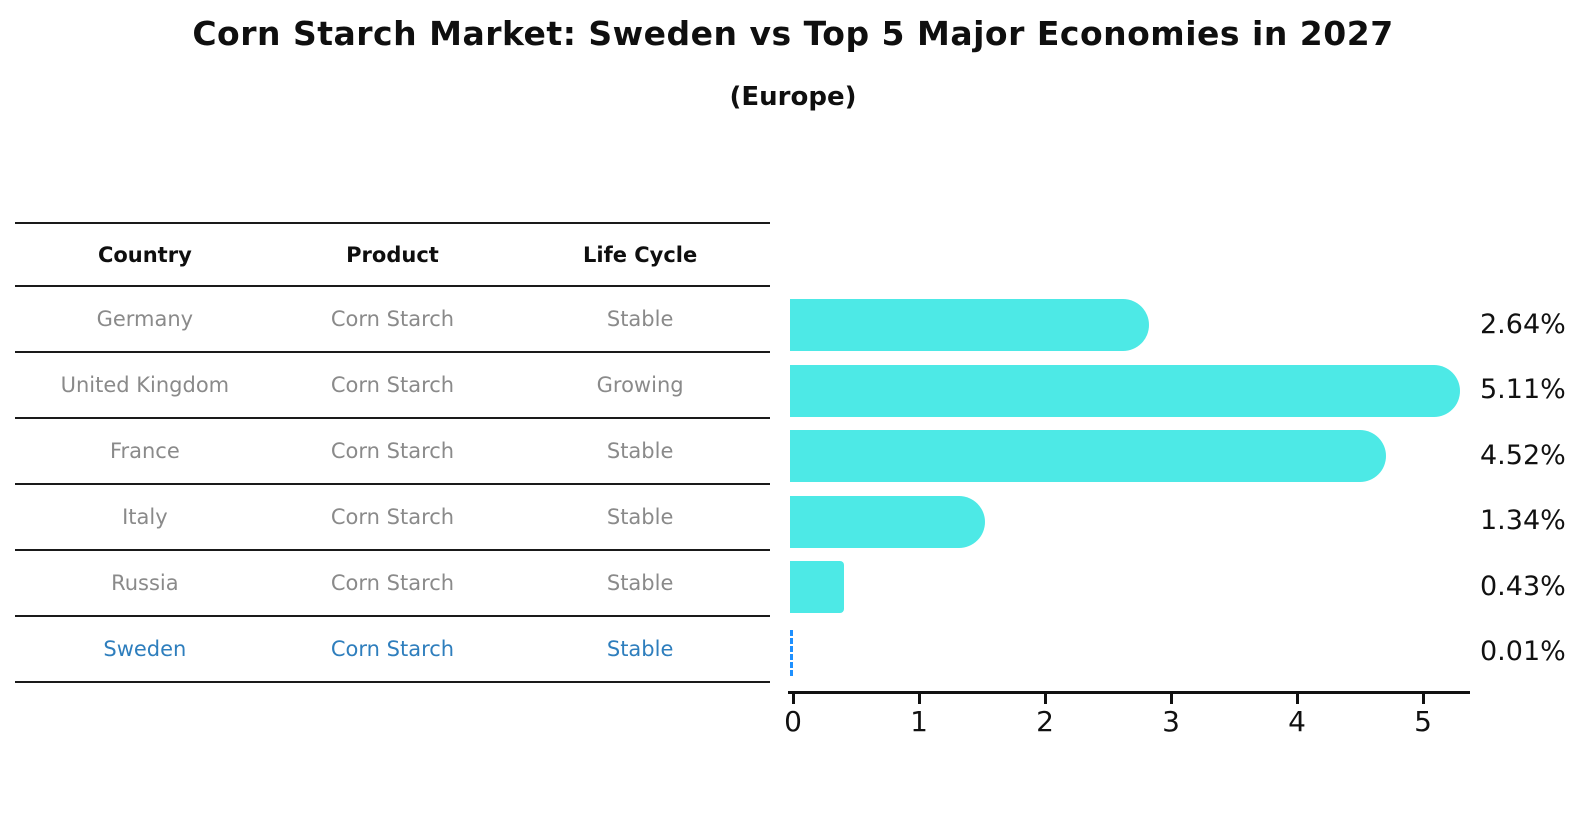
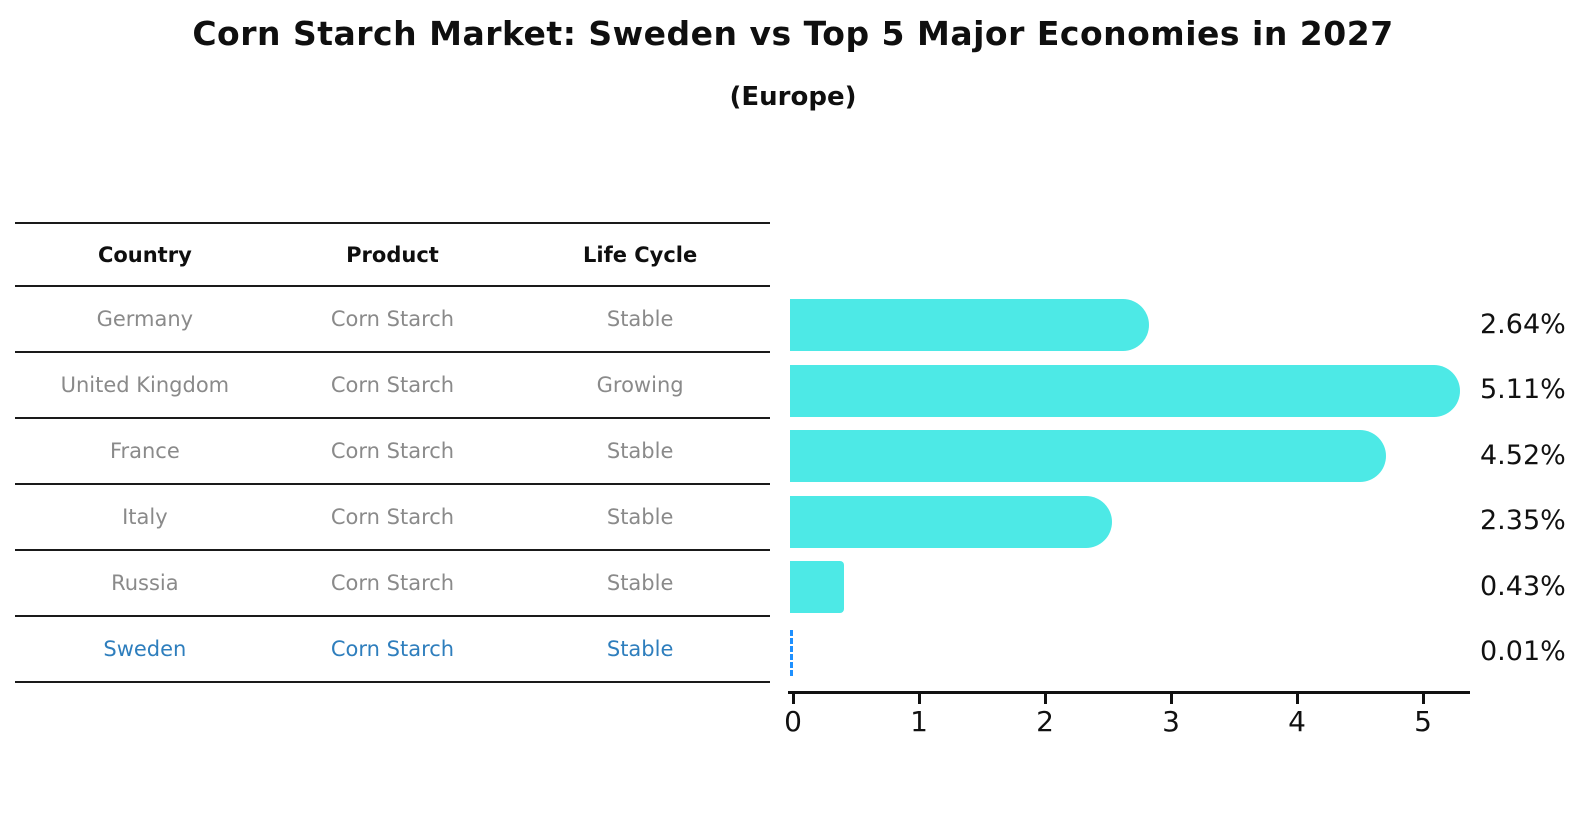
Italy: 1.34% -> 2.35%
